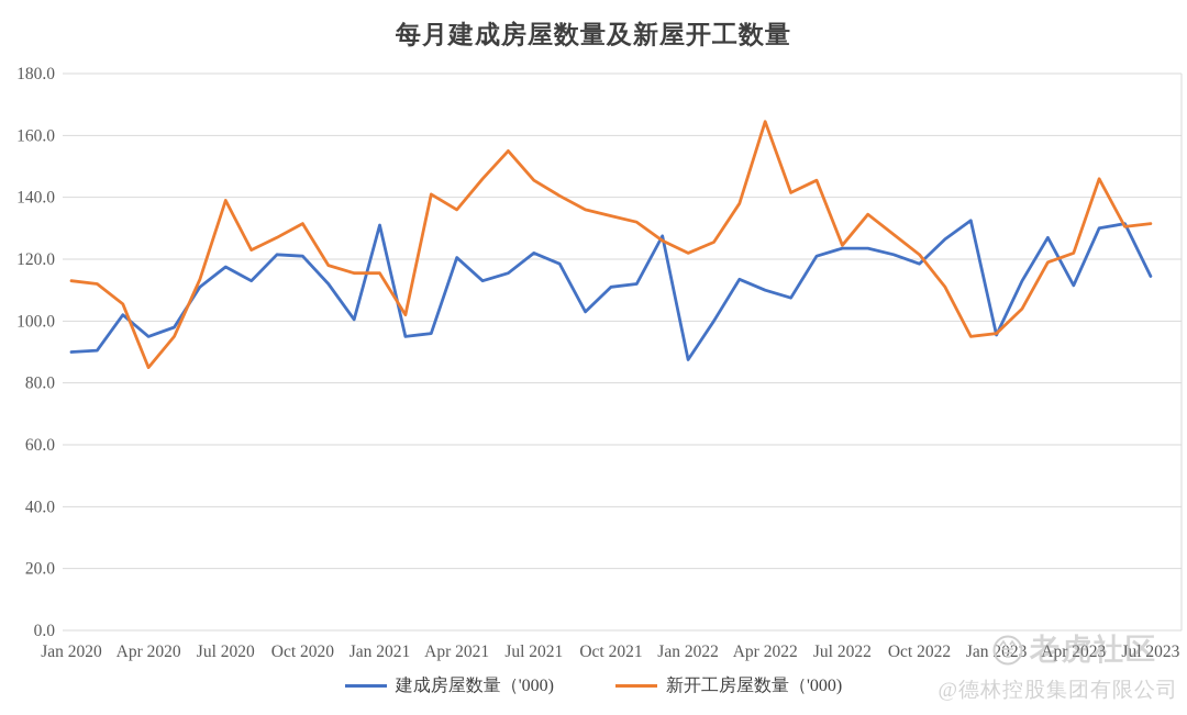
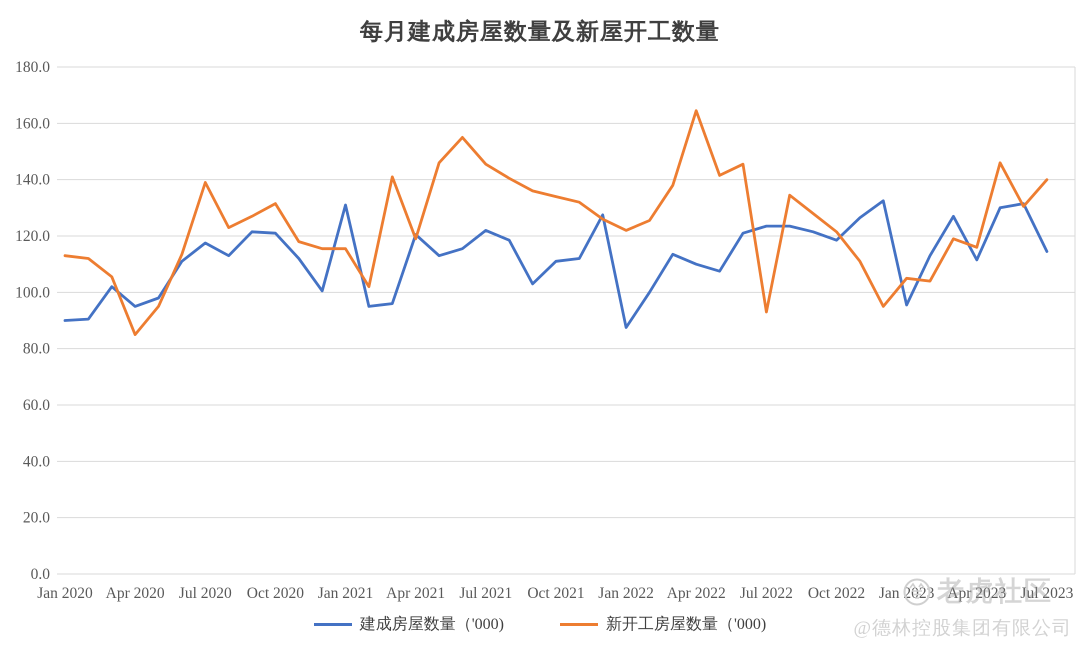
新开工房屋数量（'000)/Apr 2021: 136 -> 119
新开工房屋数量（'000)/Jul 2022: 124 -> 93
新开工房屋数量（'000)/Jan 2023: 96 -> 105
新开工房屋数量（'000)/Apr 2023: 122 -> 116
新开工房屋数量（'000)/Jul 2023: 132 -> 140
